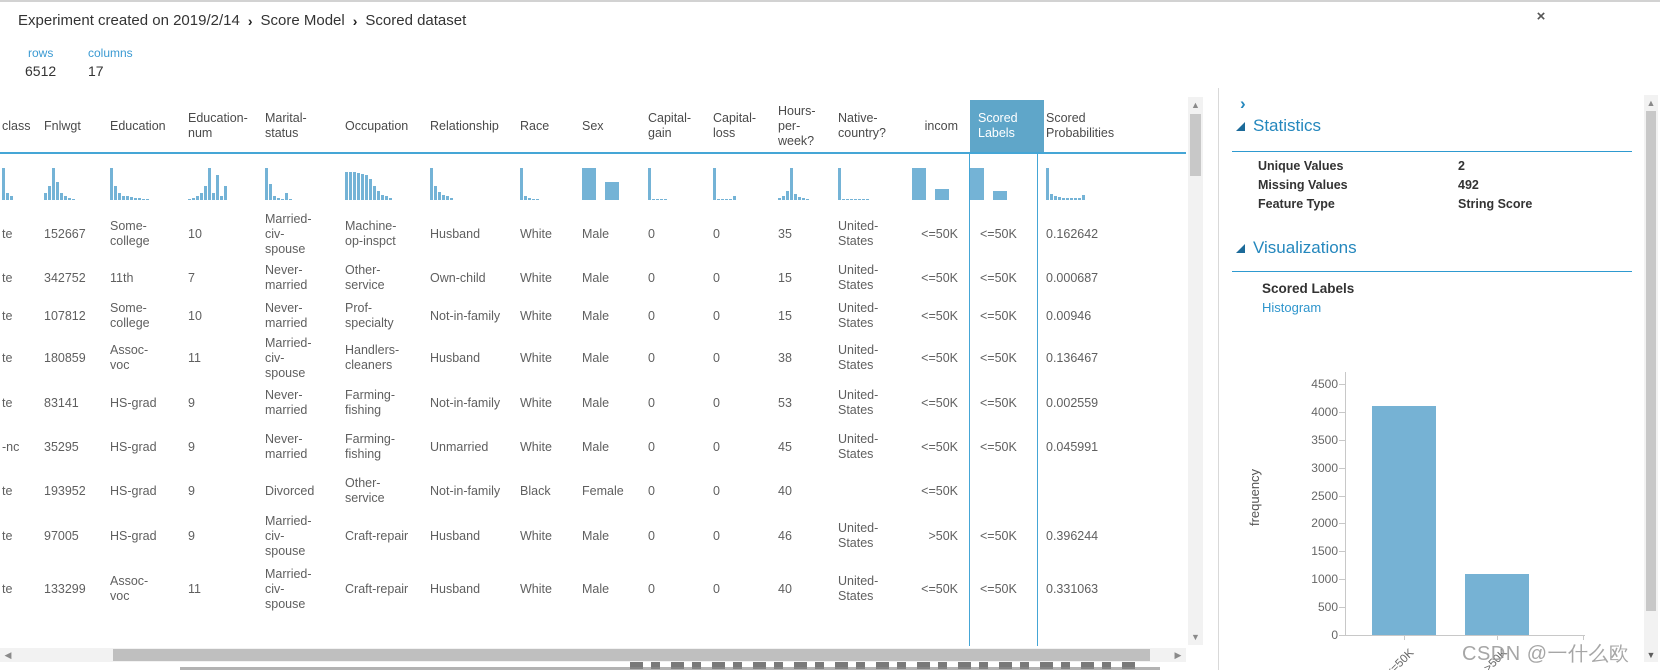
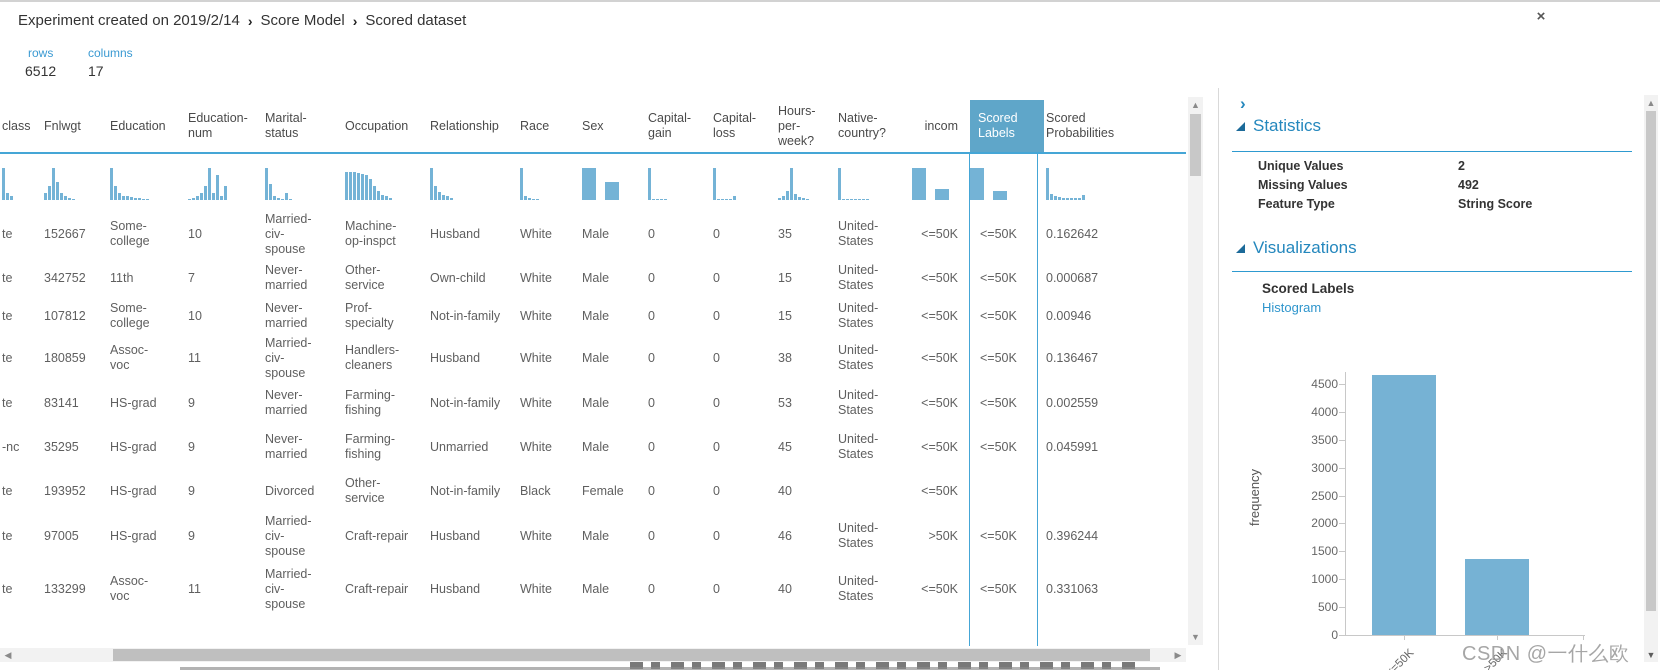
<=50K: 4100 -> 4700
>50K: 1100 -> 1400
